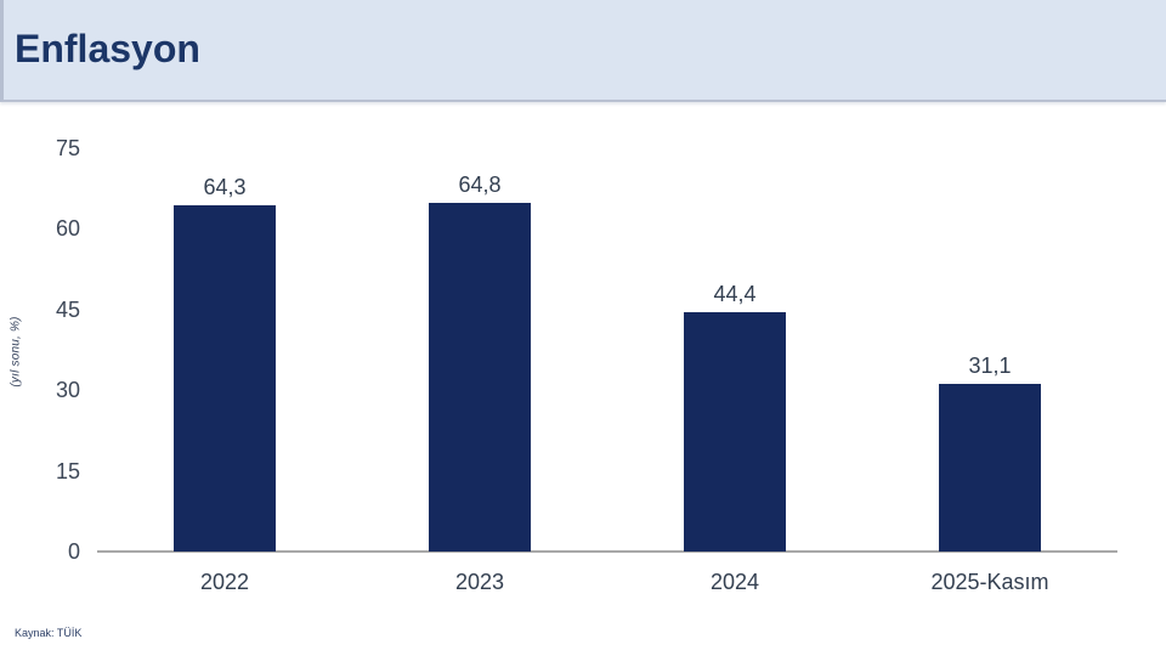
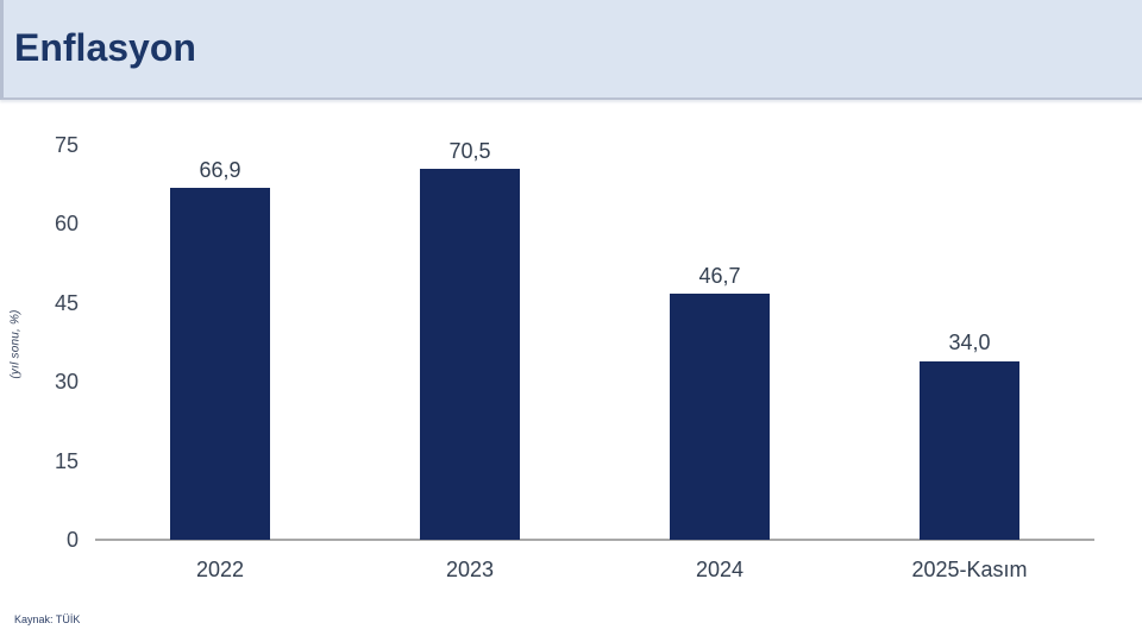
2022: 64,3 -> 66,9
2023: 64,8 -> 70,5
2024: 44,4 -> 46,7
2025-Kasım: 31,1 -> 34,0
